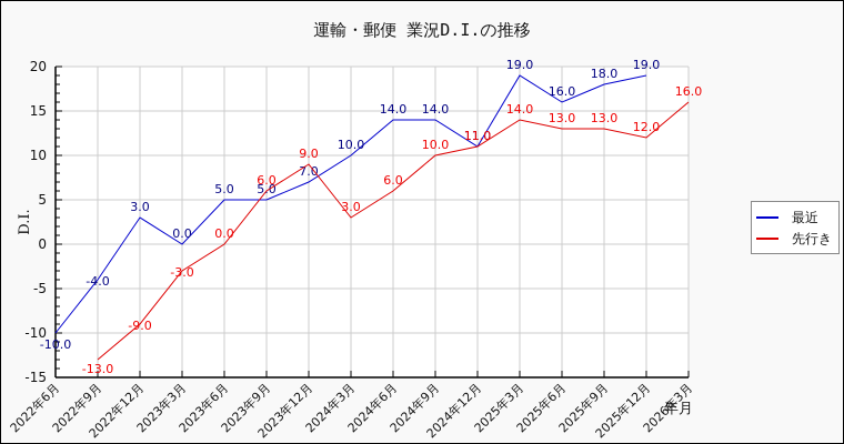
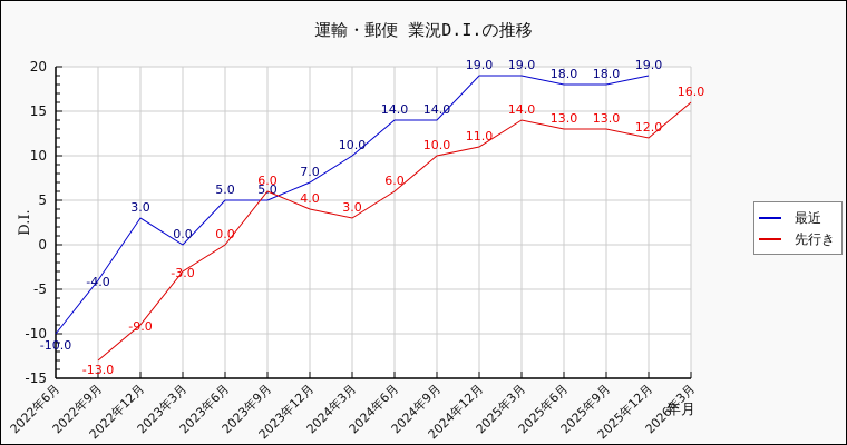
先行き/2023年12月: 9.0 -> 4.0
最近/2024年12月: 11.0 -> 19.0
最近/2025年6月: 16.0 -> 18.0
